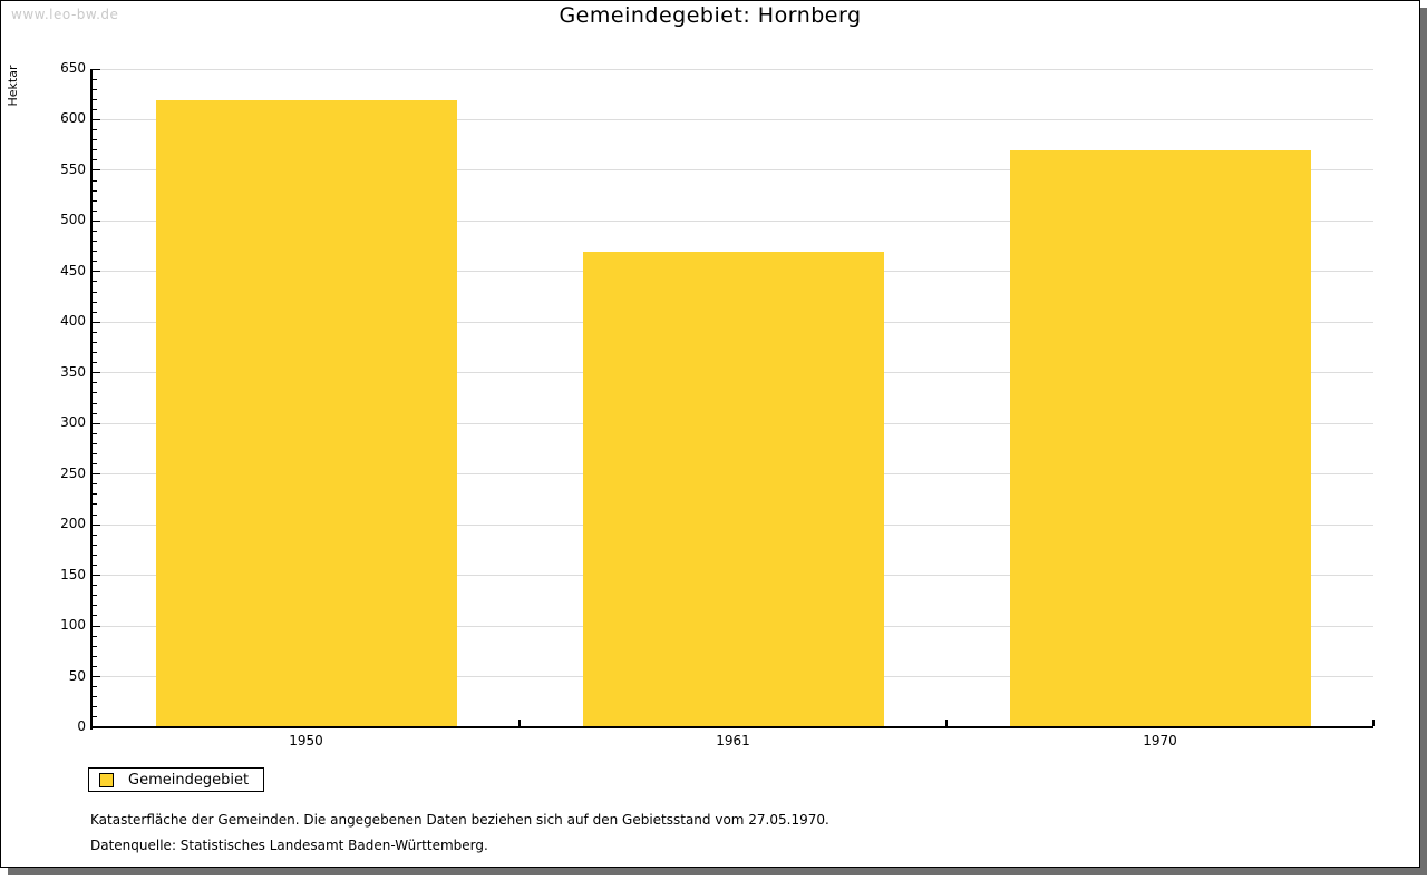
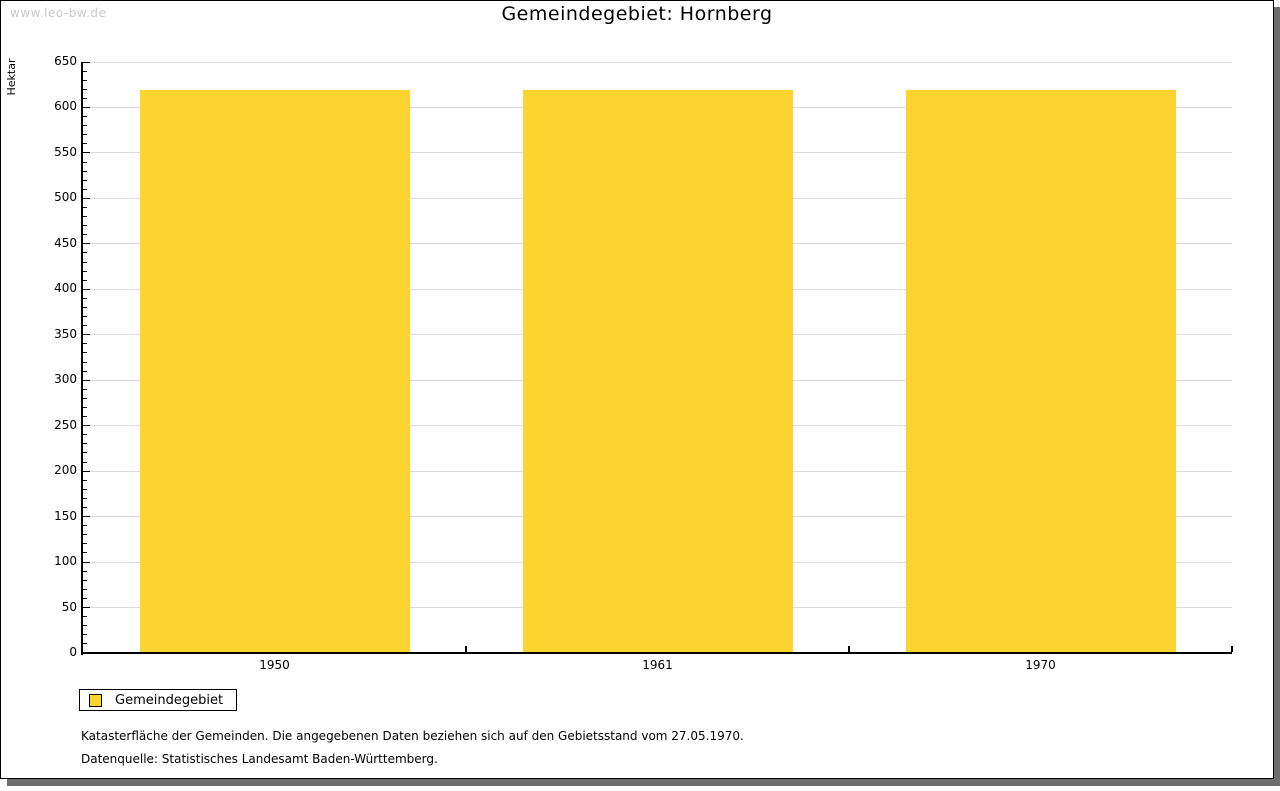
1961: 470 -> 620
1970: 570 -> 620
